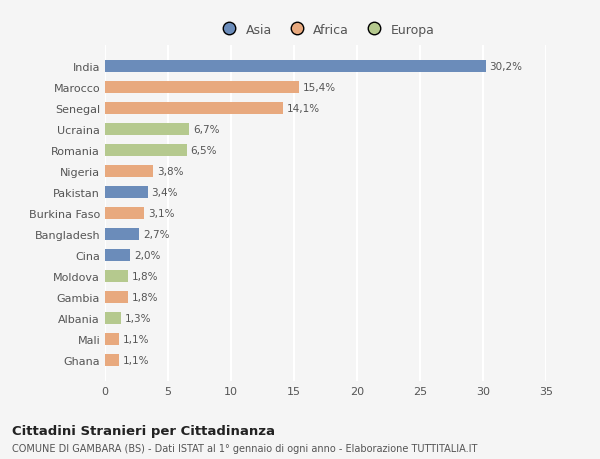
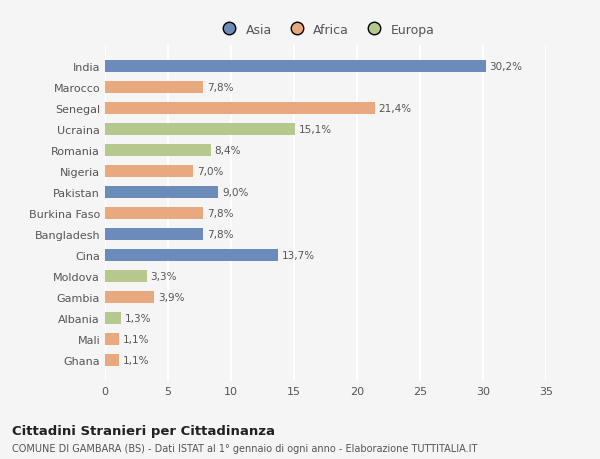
Marocco: 15,4% -> 7,8%
Senegal: 14,1% -> 21,4%
Ucraina: 6,7% -> 15,1%
Romania: 6,5% -> 8,4%
Nigeria: 3,8% -> 7,0%
Pakistan: 3,4% -> 9,0%
Burkina Faso: 3,1% -> 7,8%
Bangladesh: 2,7% -> 7,8%
Cina: 2,0% -> 13,7%
Moldova: 1,8% -> 3,3%
Gambia: 1,8% -> 3,9%
